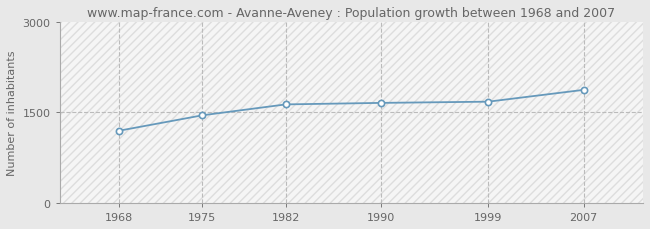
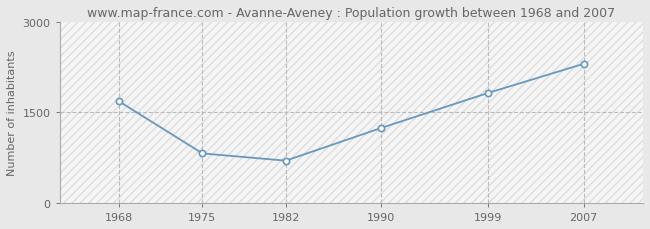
1968: 1200 -> 1680
1975: 1450 -> 820
1982: 1630 -> 700
1990: 1660 -> 1240
1999: 1680 -> 1820
2007: 1870 -> 2300
